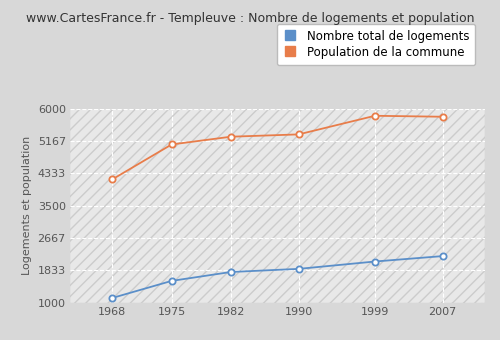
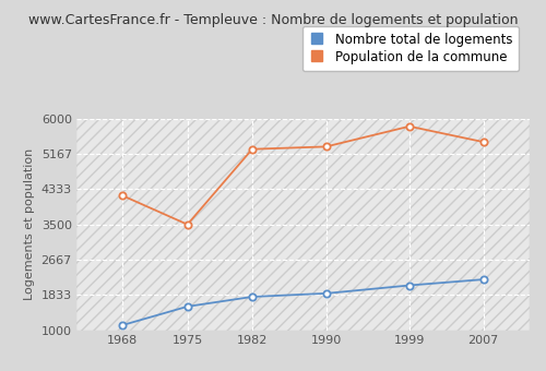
Population de la commune/1975: 5080 -> 3500
Population de la commune/2007: 5800 -> 5450
